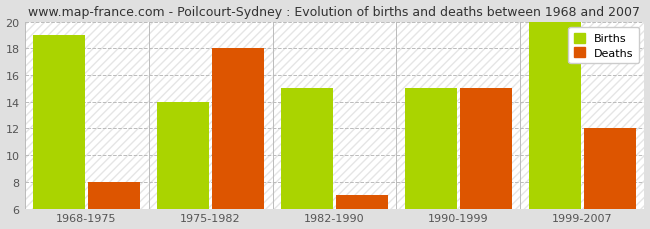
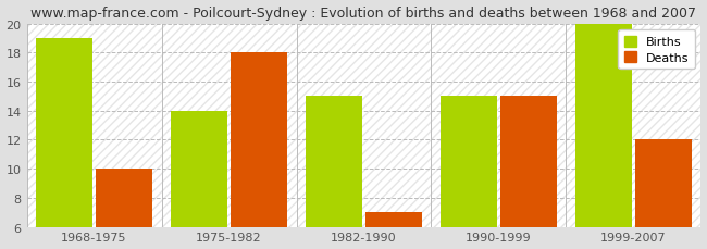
Deaths/1968-1975: 8 -> 10
